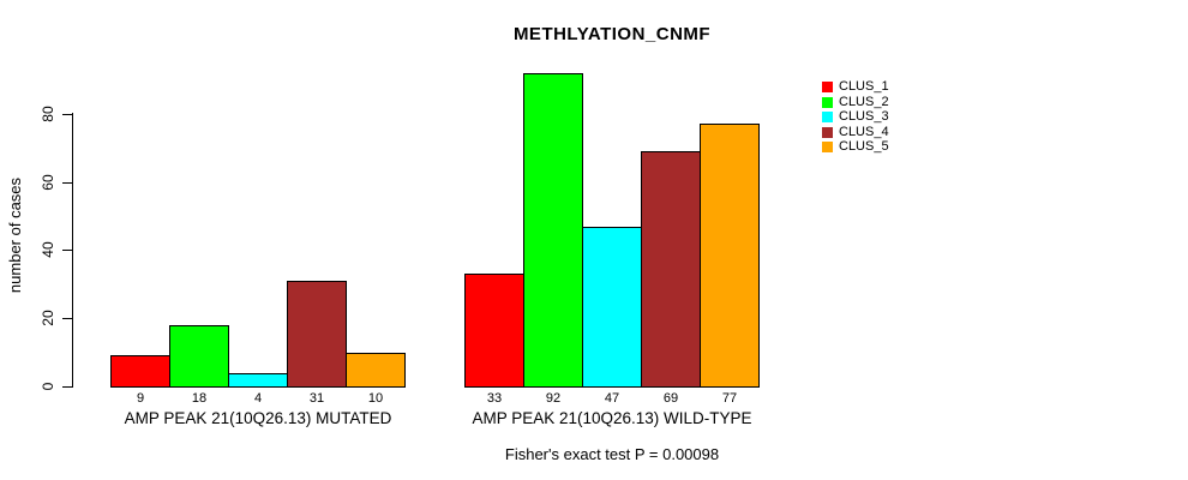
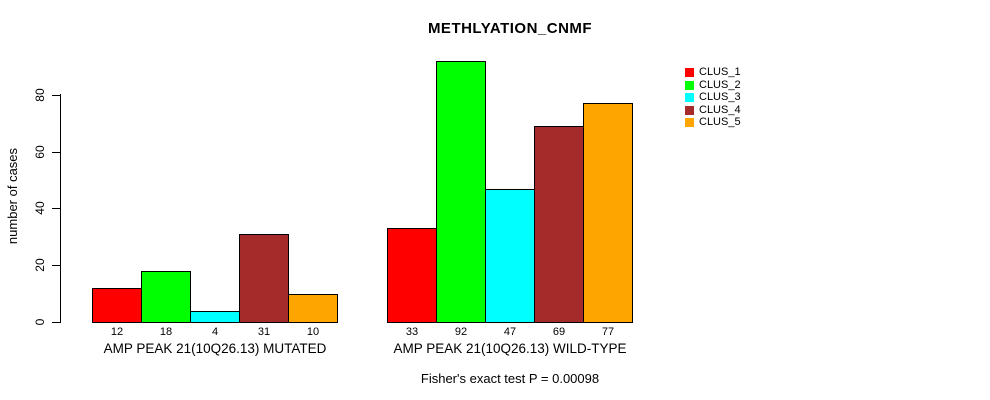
CLUS_1/AMP PEAK 21(10Q26.13) MUTATED: 9 -> 12
